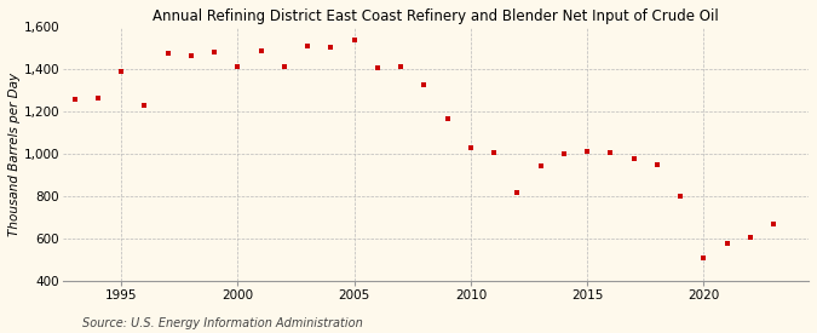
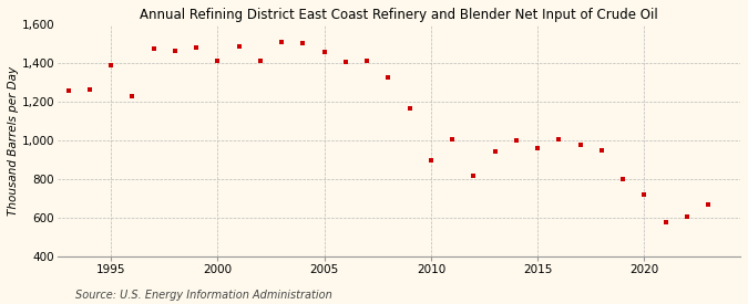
2005: 1,540 -> 1,460
2010: 1,030 -> 900
2015: 1,010 -> 960
2020: 510 -> 720
